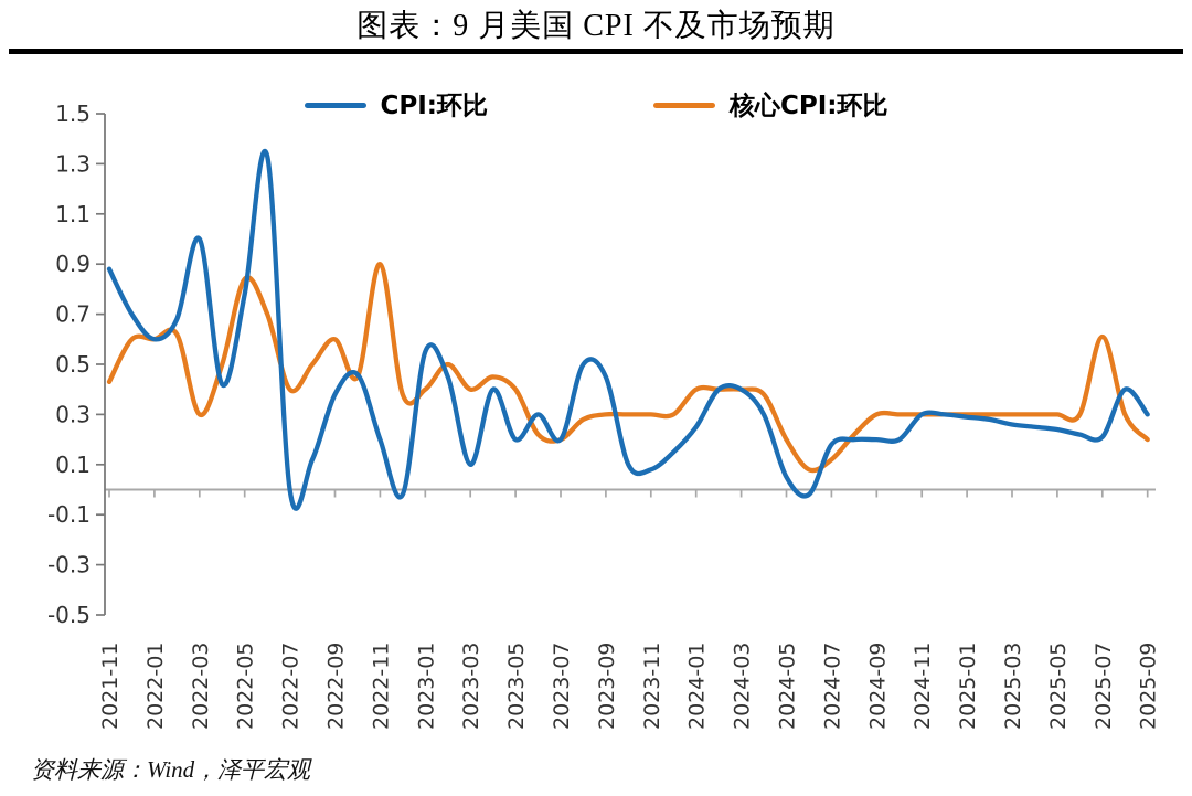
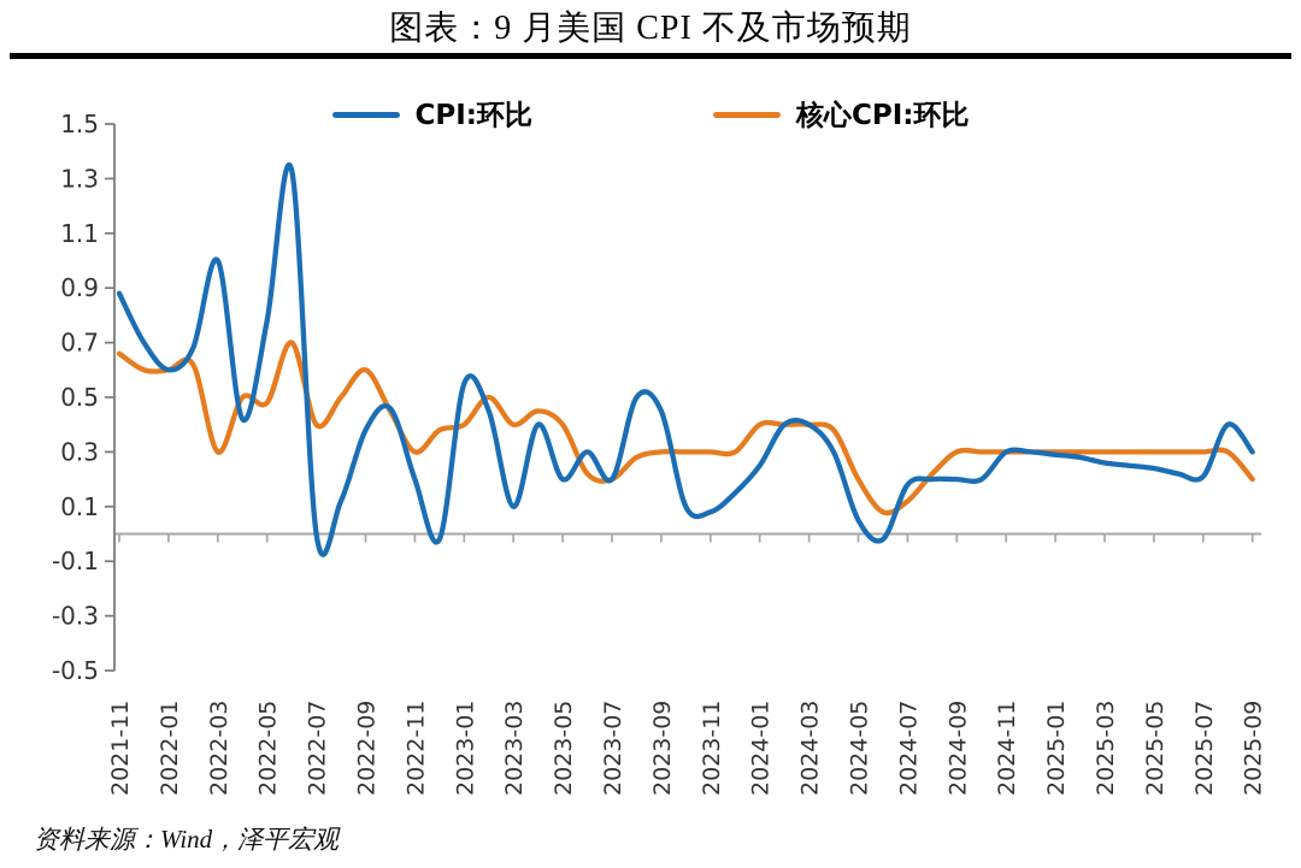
核心CPI:环比/2021-11: 0.43 -> 0.66
核心CPI:环比/2022-05: 0.84 -> 0.48
核心CPI:环比/2022-11: 0.90 -> 0.30
核心CPI:环比/2025-07: 0.61 -> 0.30
